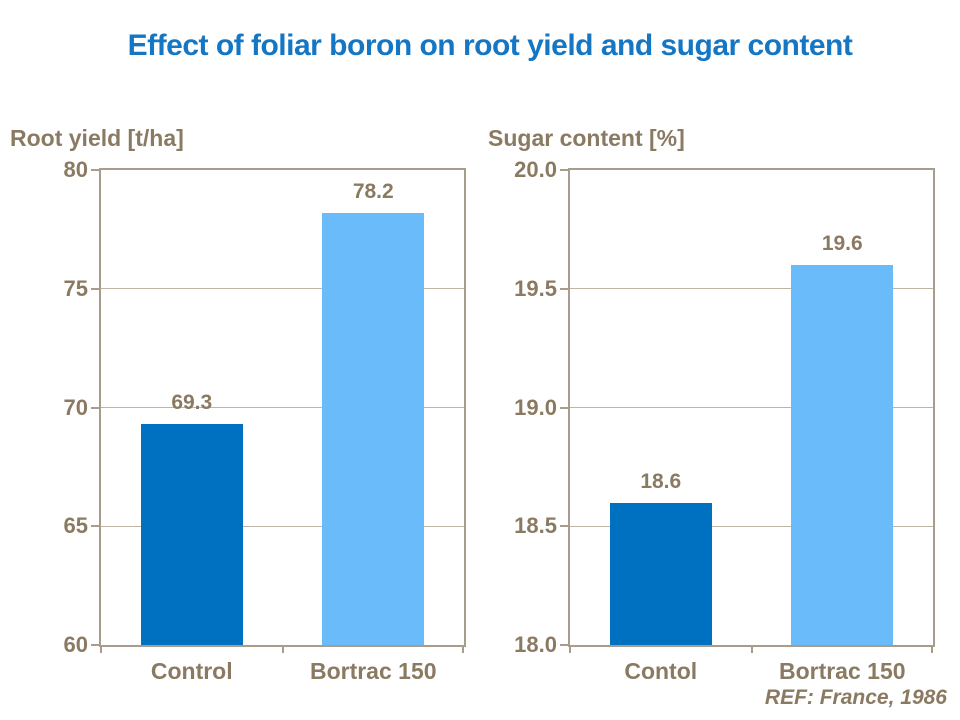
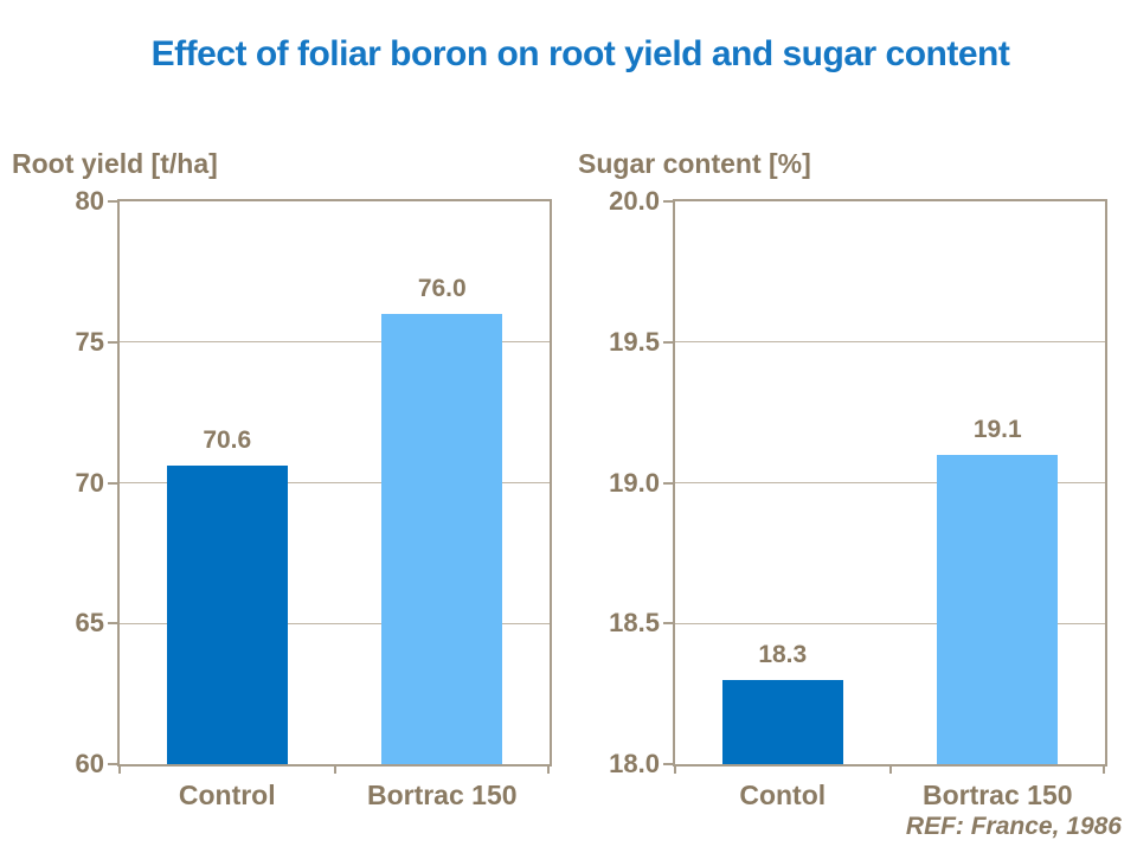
Root yield [t/ha]/Control: 69.3 -> 70.6
Root yield [t/ha]/Bortrac 150: 78.2 -> 76.0
Sugar content [%]/Contol: 18.6 -> 18.3
Sugar content [%]/Bortrac 150: 19.6 -> 19.1
